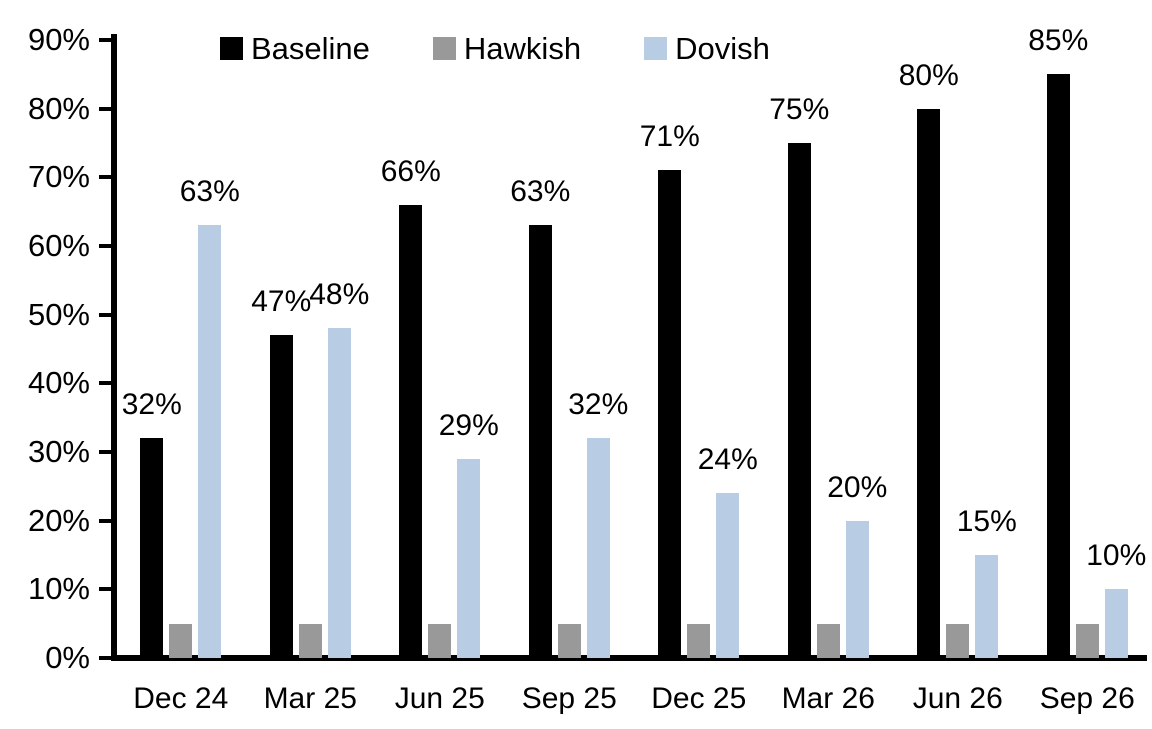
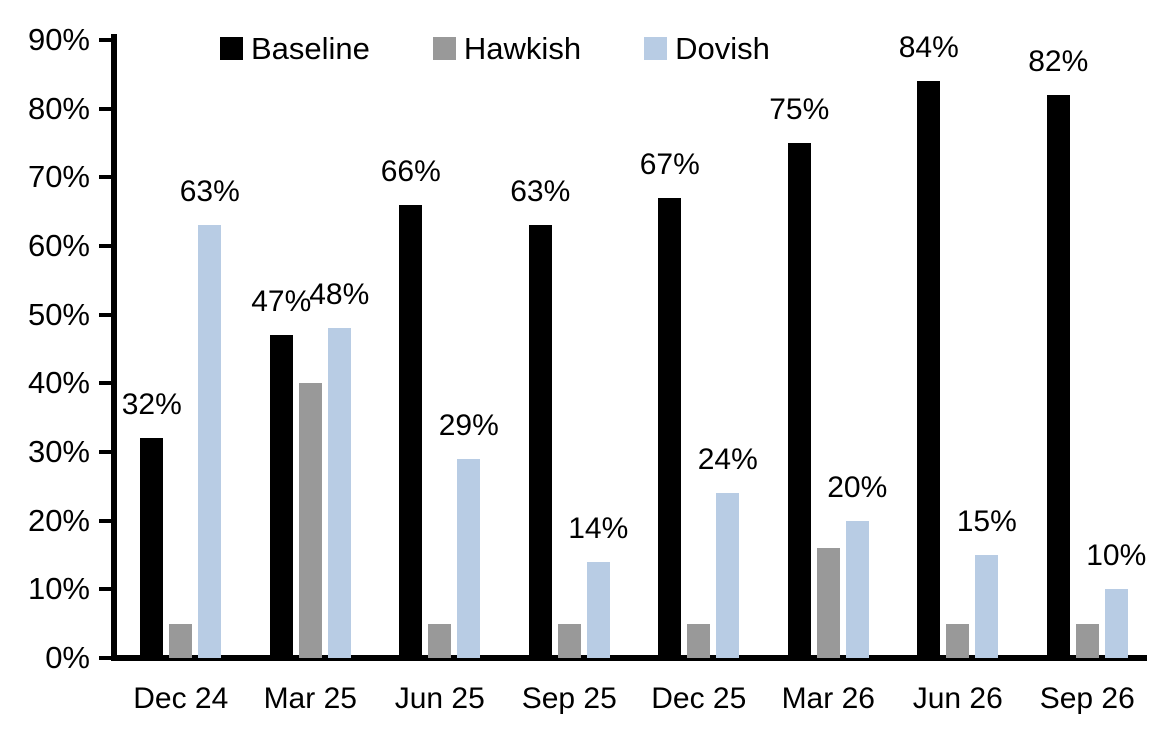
Hawkish/Mar 25: 5% -> 40%
Dovish/Sep 25: 32% -> 14%
Baseline/Dec 25: 71% -> 67%
Hawkish/Mar 26: 5% -> 16%
Baseline/Jun 26: 80% -> 84%
Baseline/Sep 26: 85% -> 82%
